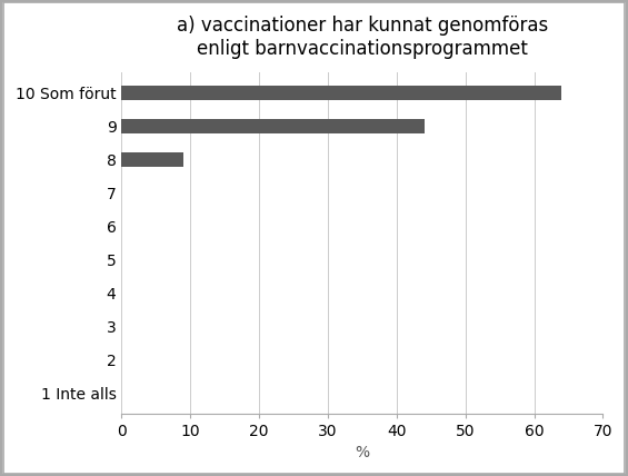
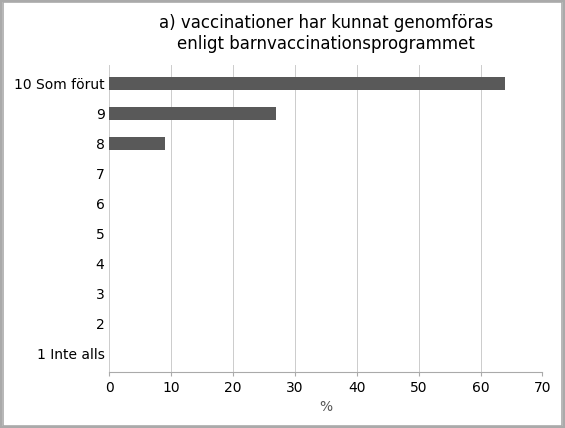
9: 44 -> 27
